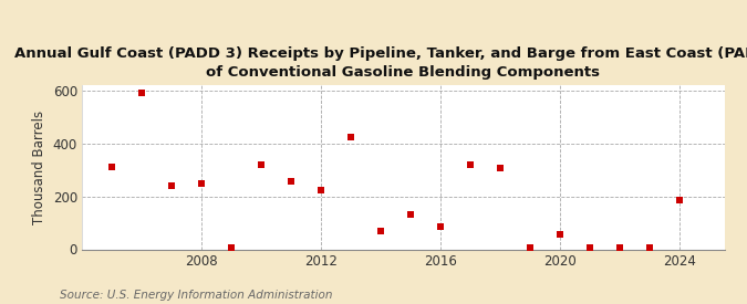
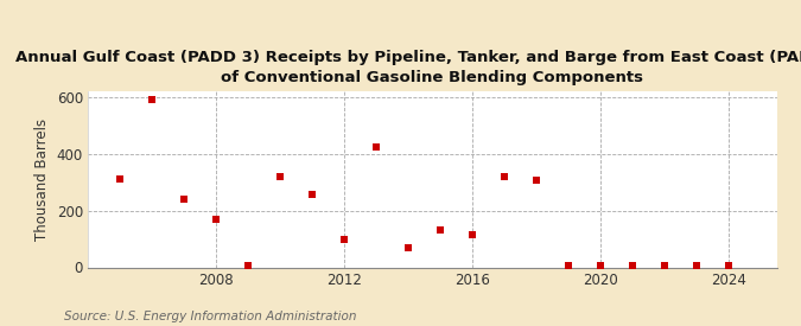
2008: 250 -> 170
2012: 225 -> 100
2016: 85 -> 115
2020: 55 -> 5
2024: 185 -> 5
